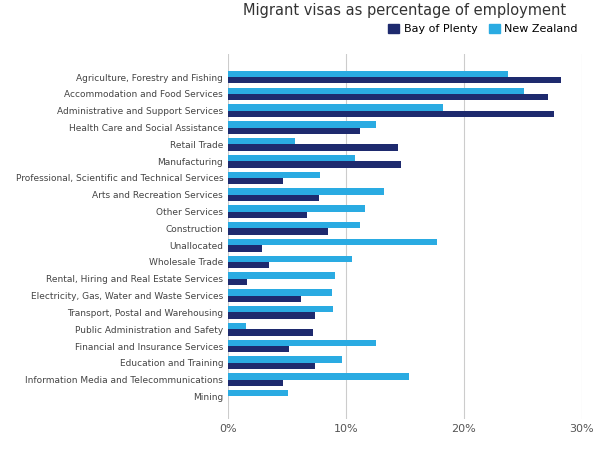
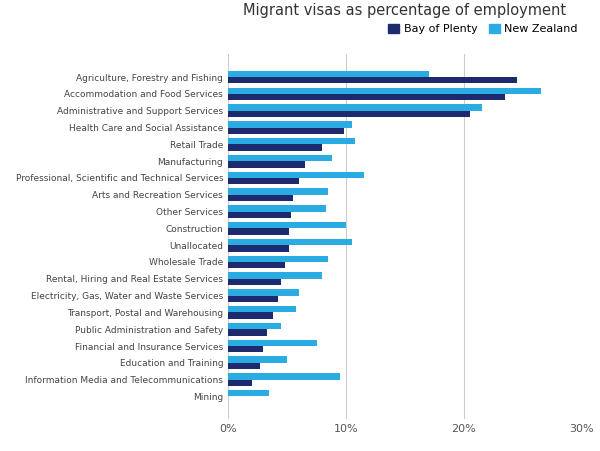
New Zealand/Agriculture, Forestry and Fishing: 23.7% -> 17.0%
Bay of Plenty/Agriculture, Forestry and Fishing: 28.2% -> 24.5%
New Zealand/Accommodation and Food Services: 25.1% -> 26.5%
Bay of Plenty/Accommodation and Food Services: 27.1% -> 23.5%
New Zealand/Administrative and Support Services: 18.2% -> 21.5%
Bay of Plenty/Administrative and Support Services: 27.6% -> 20.5%
New Zealand/Health Care and Social Assistance: 12.5% -> 10.5%
Bay of Plenty/Health Care and Social Assistance: 11.2% -> 9.8%
New Zealand/Retail Trade: 5.7% -> 10.8%
Bay of Plenty/Retail Trade: 14.4% -> 8.0%
New Zealand/Manufacturing: 10.8% -> 8.8%
Bay of Plenty/Manufacturing: 14.7% -> 6.5%
New Zealand/Professional, Scientific and Technical Services: 7.8% -> 11.5%
Bay of Plenty/Professional, Scientific and Technical Services: 4.7% -> 6.0%
New Zealand/Arts and Recreation Services: 13.2% -> 8.5%
Bay of Plenty/Arts and Recreation Services: 7.7% -> 5.5%
New Zealand/Other Services: 11.6% -> 8.3%
Bay of Plenty/Other Services: 6.7% -> 5.3%
New Zealand/Construction: 11.2% -> 10.0%
Bay of Plenty/Construction: 8.5% -> 5.2%
New Zealand/Unallocated: 17.7% -> 10.5%
Bay of Plenty/Unallocated: 2.9% -> 5.2%
New Zealand/Wholesale Trade: 10.5% -> 8.5%
Bay of Plenty/Wholesale Trade: 3.5% -> 4.8%
New Zealand/Rental, Hiring and Real Estate Services: 9.1% -> 8.0%
Bay of Plenty/Rental, Hiring and Real Estate Services: 1.6% -> 4.5%
New Zealand/Electricity, Gas, Water and Waste Services: 8.8% -> 6.0%
Bay of Plenty/Electricity, Gas, Water and Waste Services: 6.2% -> 4.2%
New Zealand/Transport, Postal and Warehousing: 8.9% -> 5.8%
Bay of Plenty/Transport, Postal and Warehousing: 7.4% -> 3.8%
New Zealand/Public Administration and Safety: 1.5% -> 4.5%
Bay of Plenty/Public Administration and Safety: 7.2% -> 3.3%
New Zealand/Financial and Insurance Services: 12.5% -> 7.5%
Bay of Plenty/Financial and Insurance Services: 5.2% -> 3.0%
New Zealand/Education and Training: 9.7% -> 5.0%
Bay of Plenty/Education and Training: 7.4% -> 2.7%
New Zealand/Information Media and Telecommunications: 15.3% -> 9.5%
Bay of Plenty/Information Media and Telecommunications: 4.7% -> 2.0%
New Zealand/Mining: 5.1% -> 3.5%
